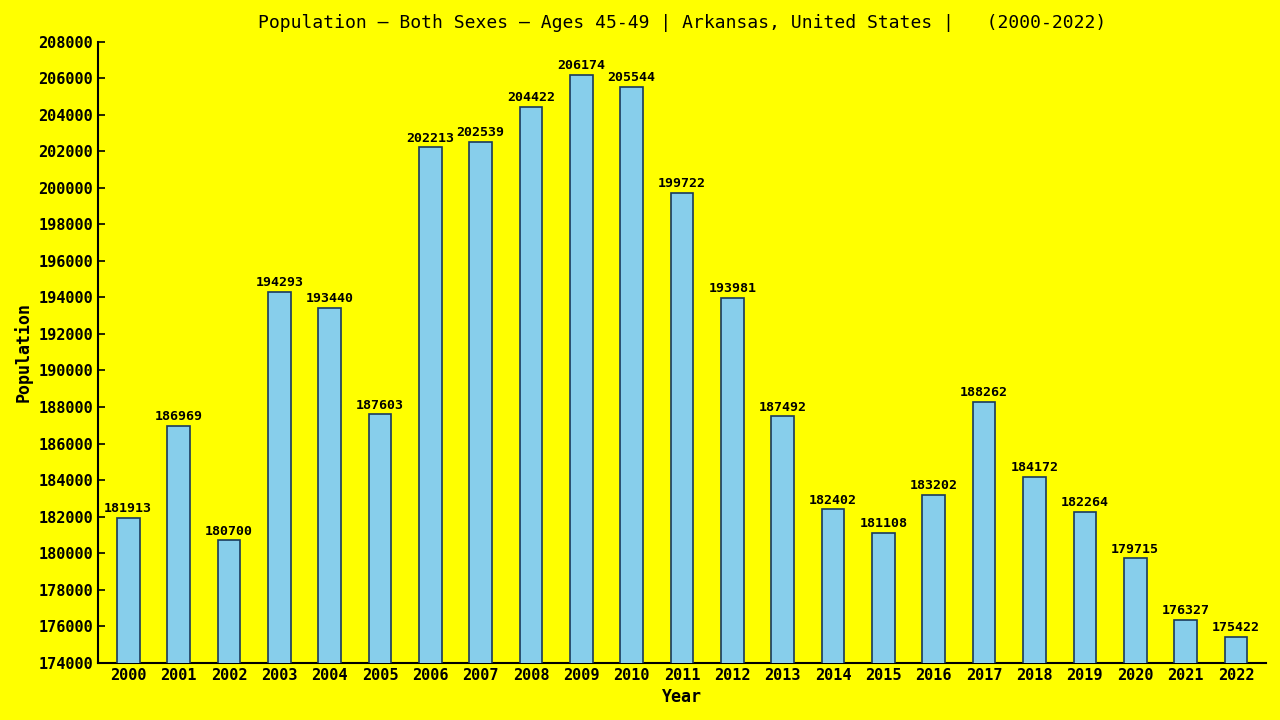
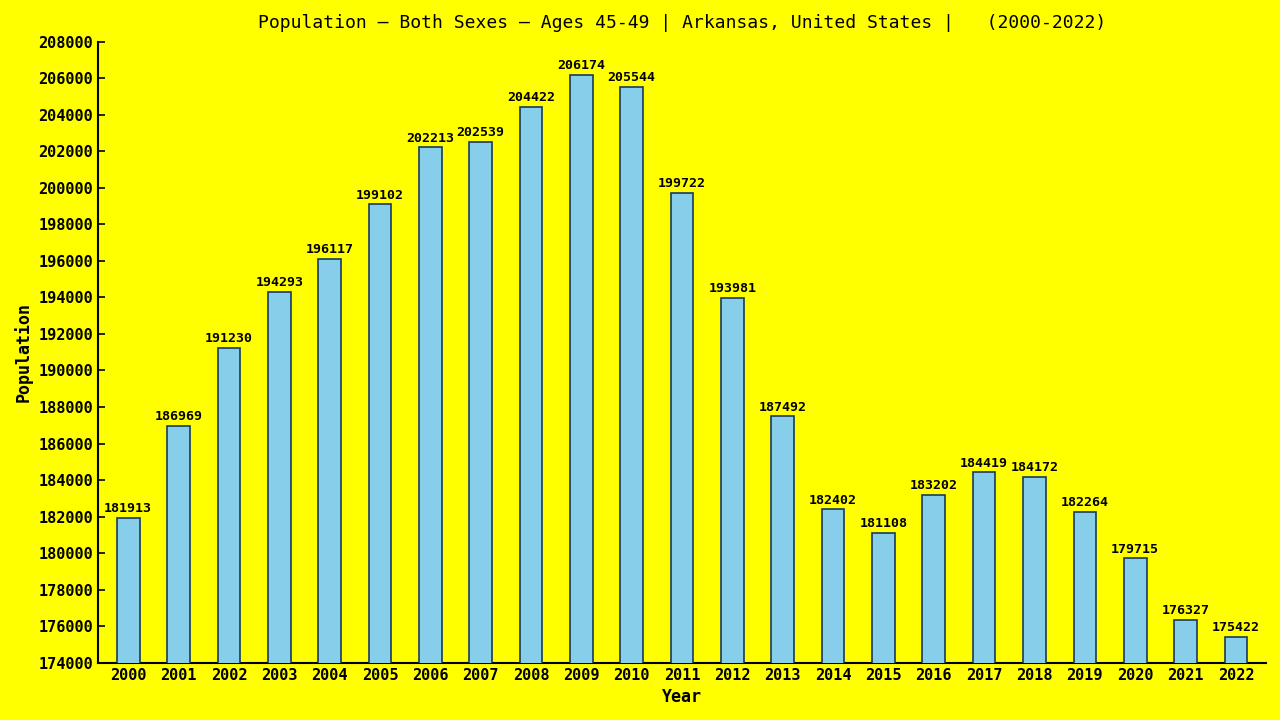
2002: 180700 -> 191230
2004: 193440 -> 196117
2005: 187603 -> 199102
2017: 188262 -> 184419
